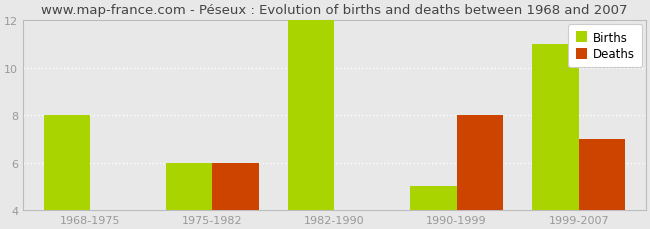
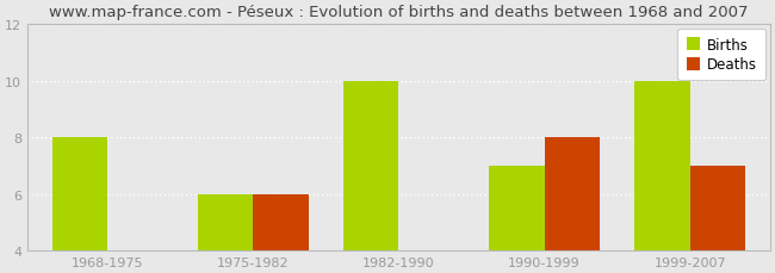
Births/1982-1990: 12 -> 10
Births/1990-1999: 5 -> 7
Births/1999-2007: 11 -> 10
